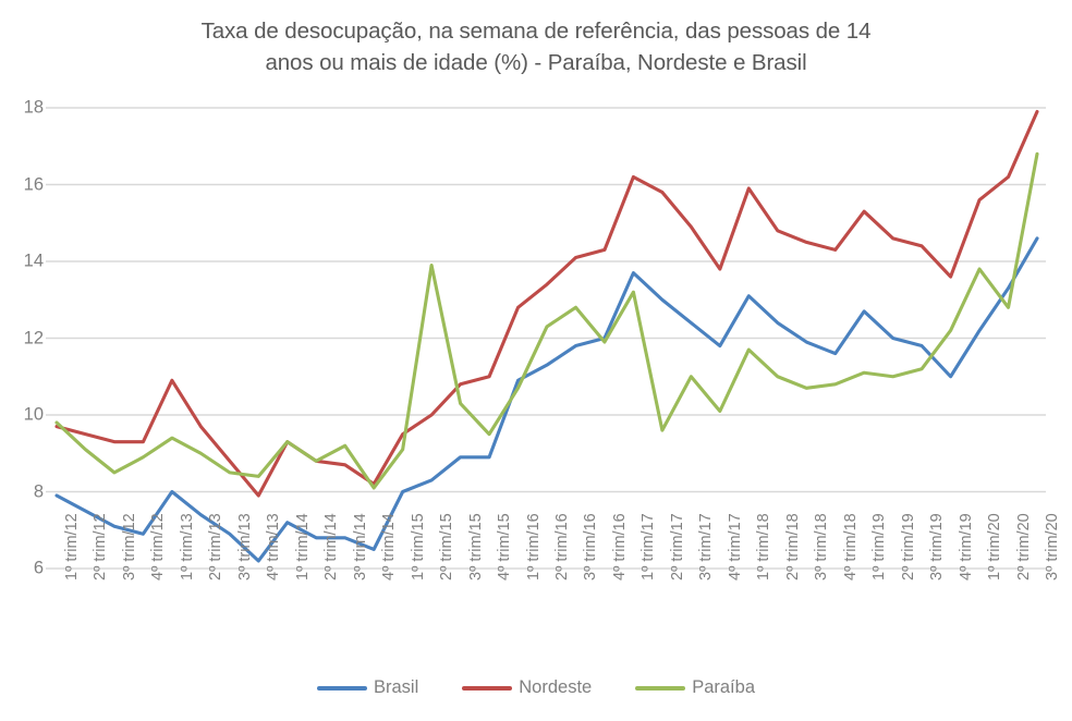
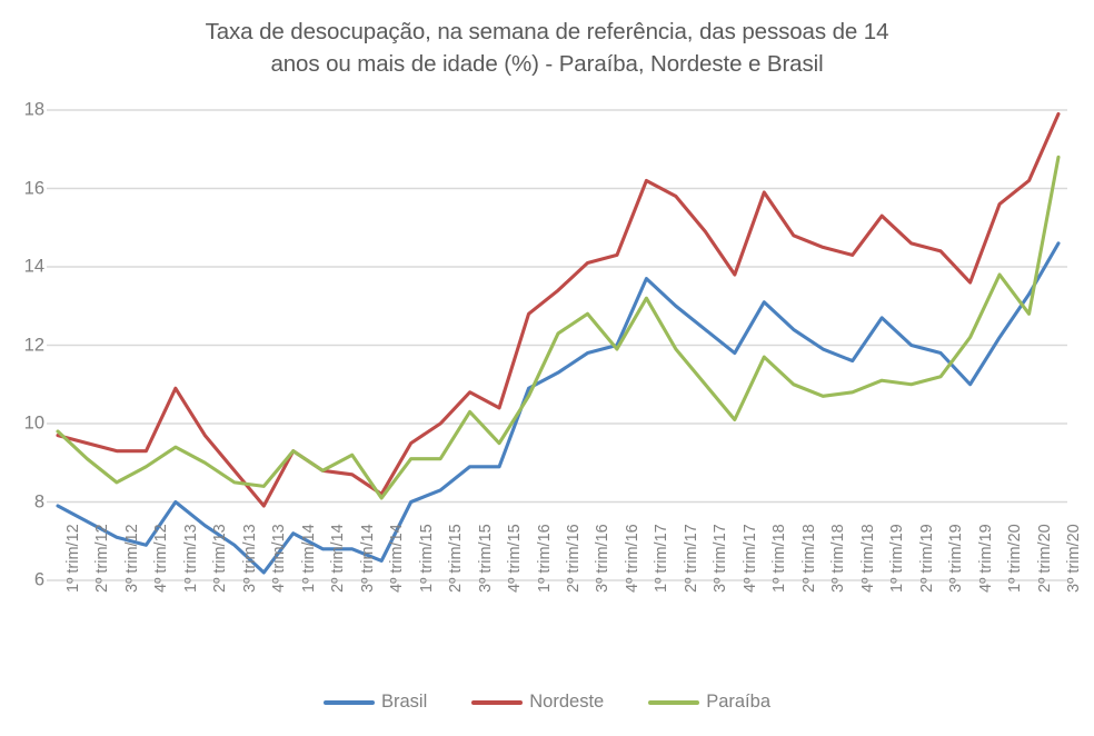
Paraíba/2º trim/15: 13.9 -> 9.1
Nordeste/4º trim/15: 11.0 -> 10.4
Paraíba/2º trim/17: 9.6 -> 11.9
